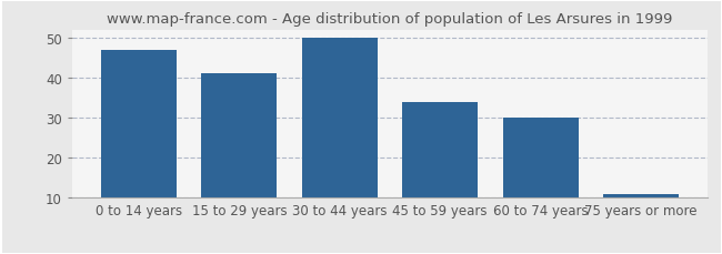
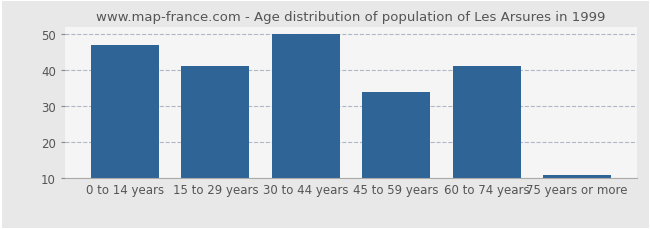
60 to 74 years: 30 -> 41
